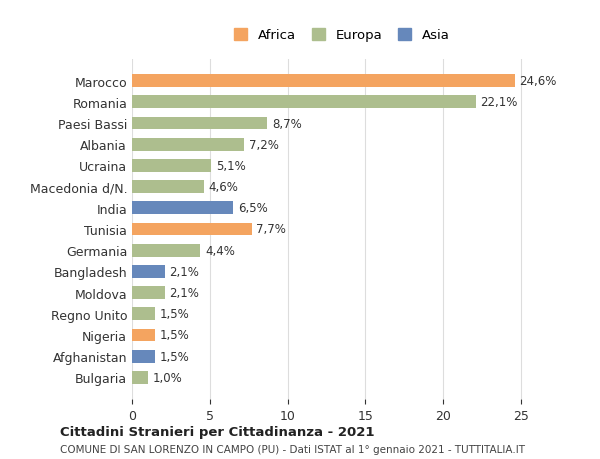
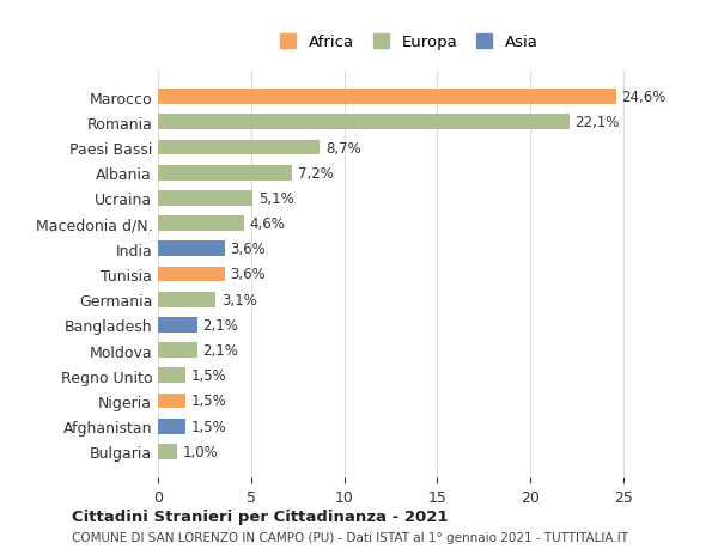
India: 6,5% -> 3,6%
Tunisia: 7,7% -> 3,6%
Germania: 4,4% -> 3,1%
